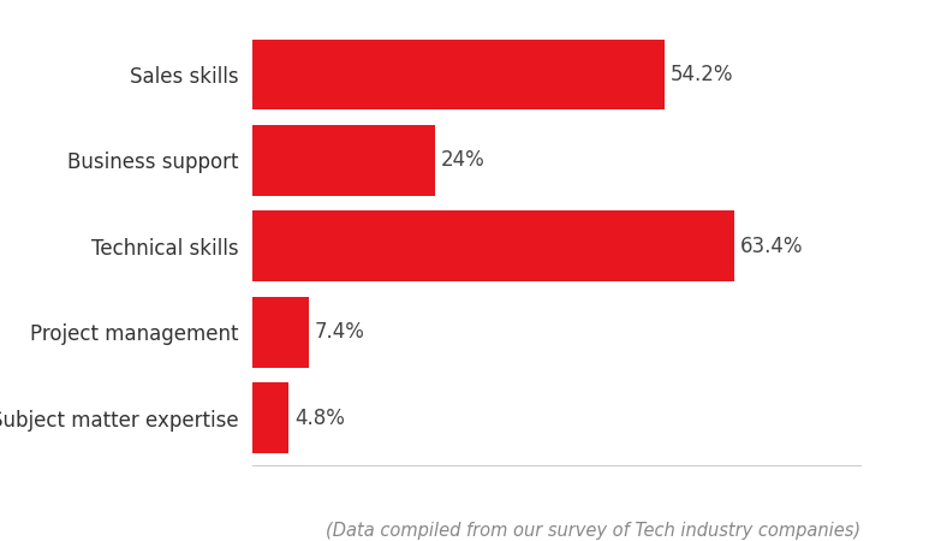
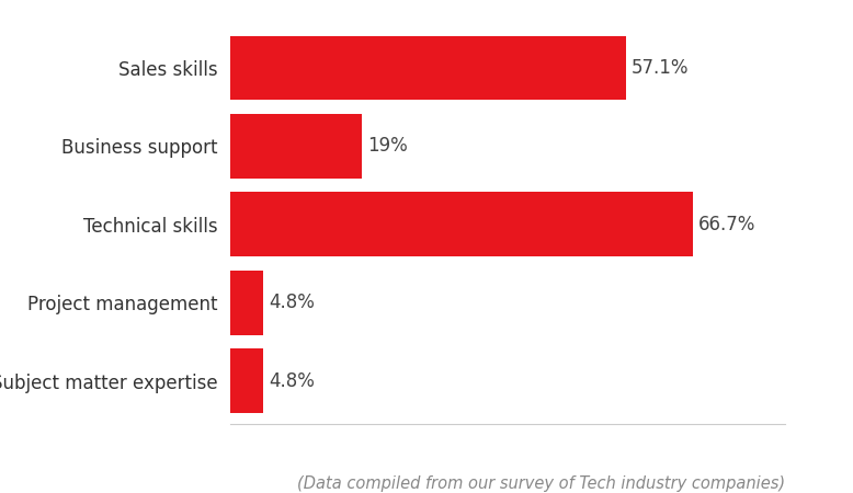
Sales skills: 54.2% -> 57.1%
Business support: 24% -> 19%
Technical skills: 63.4% -> 66.7%
Project management: 7.4% -> 4.8%
